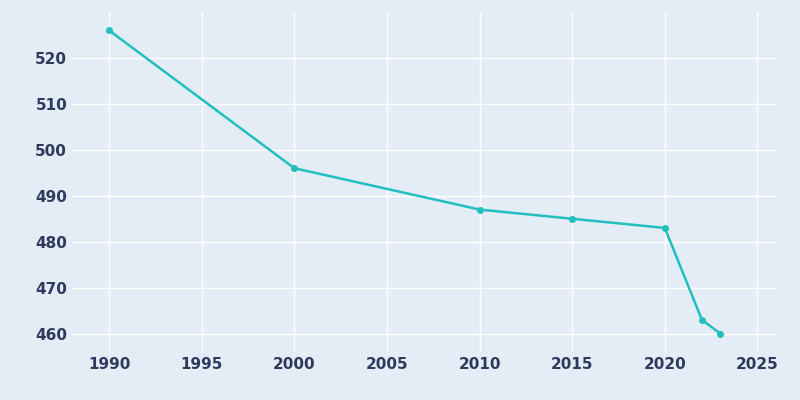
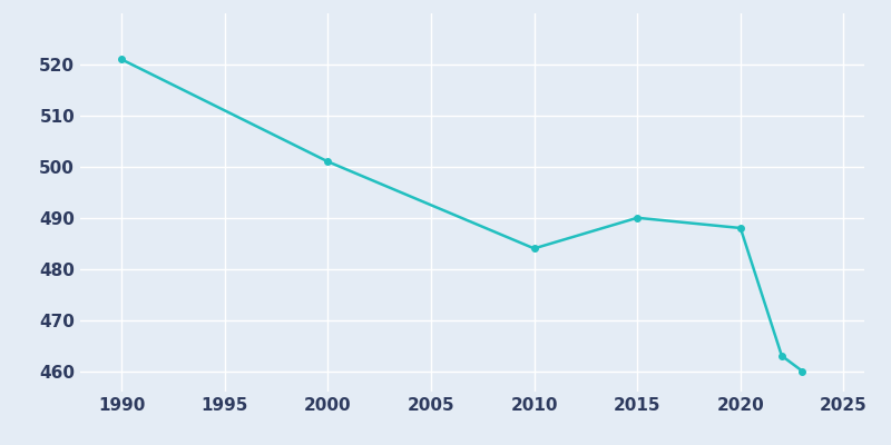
1990: 526 -> 521
2000: 496 -> 501
2010: 487 -> 484
2015: 485 -> 490
2020: 483 -> 488
